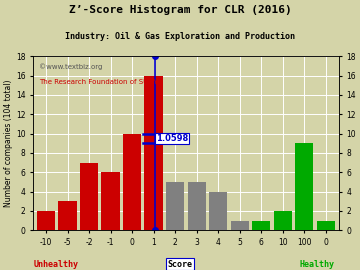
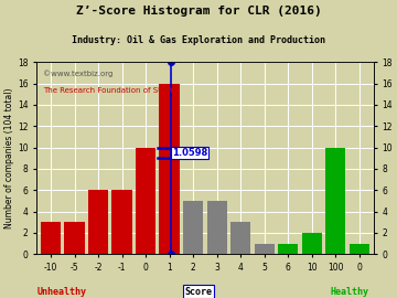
-10: 2 -> 3
-2: 7 -> 6
4: 4 -> 3
100: 9 -> 10
